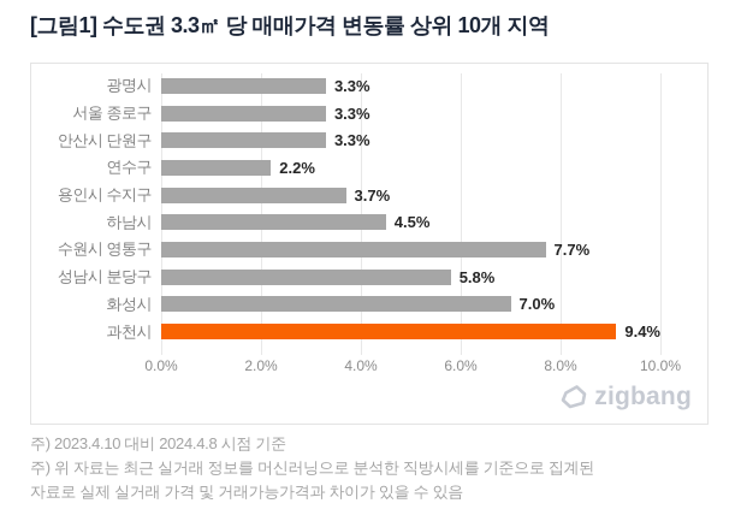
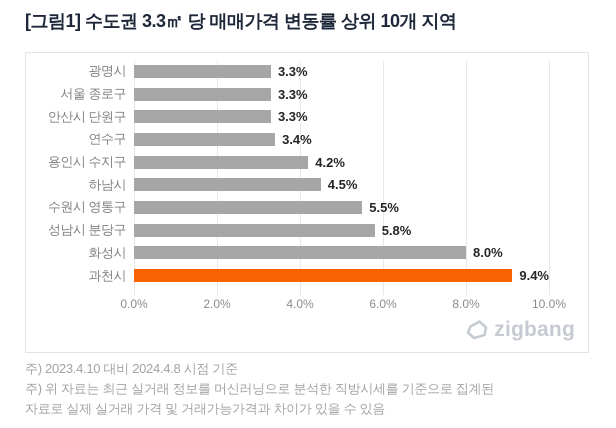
연수구: 2.2% -> 3.4%
용인시 수지구: 3.7% -> 4.2%
수원시 영통구: 7.7% -> 5.5%
화성시: 7.0% -> 8.0%
